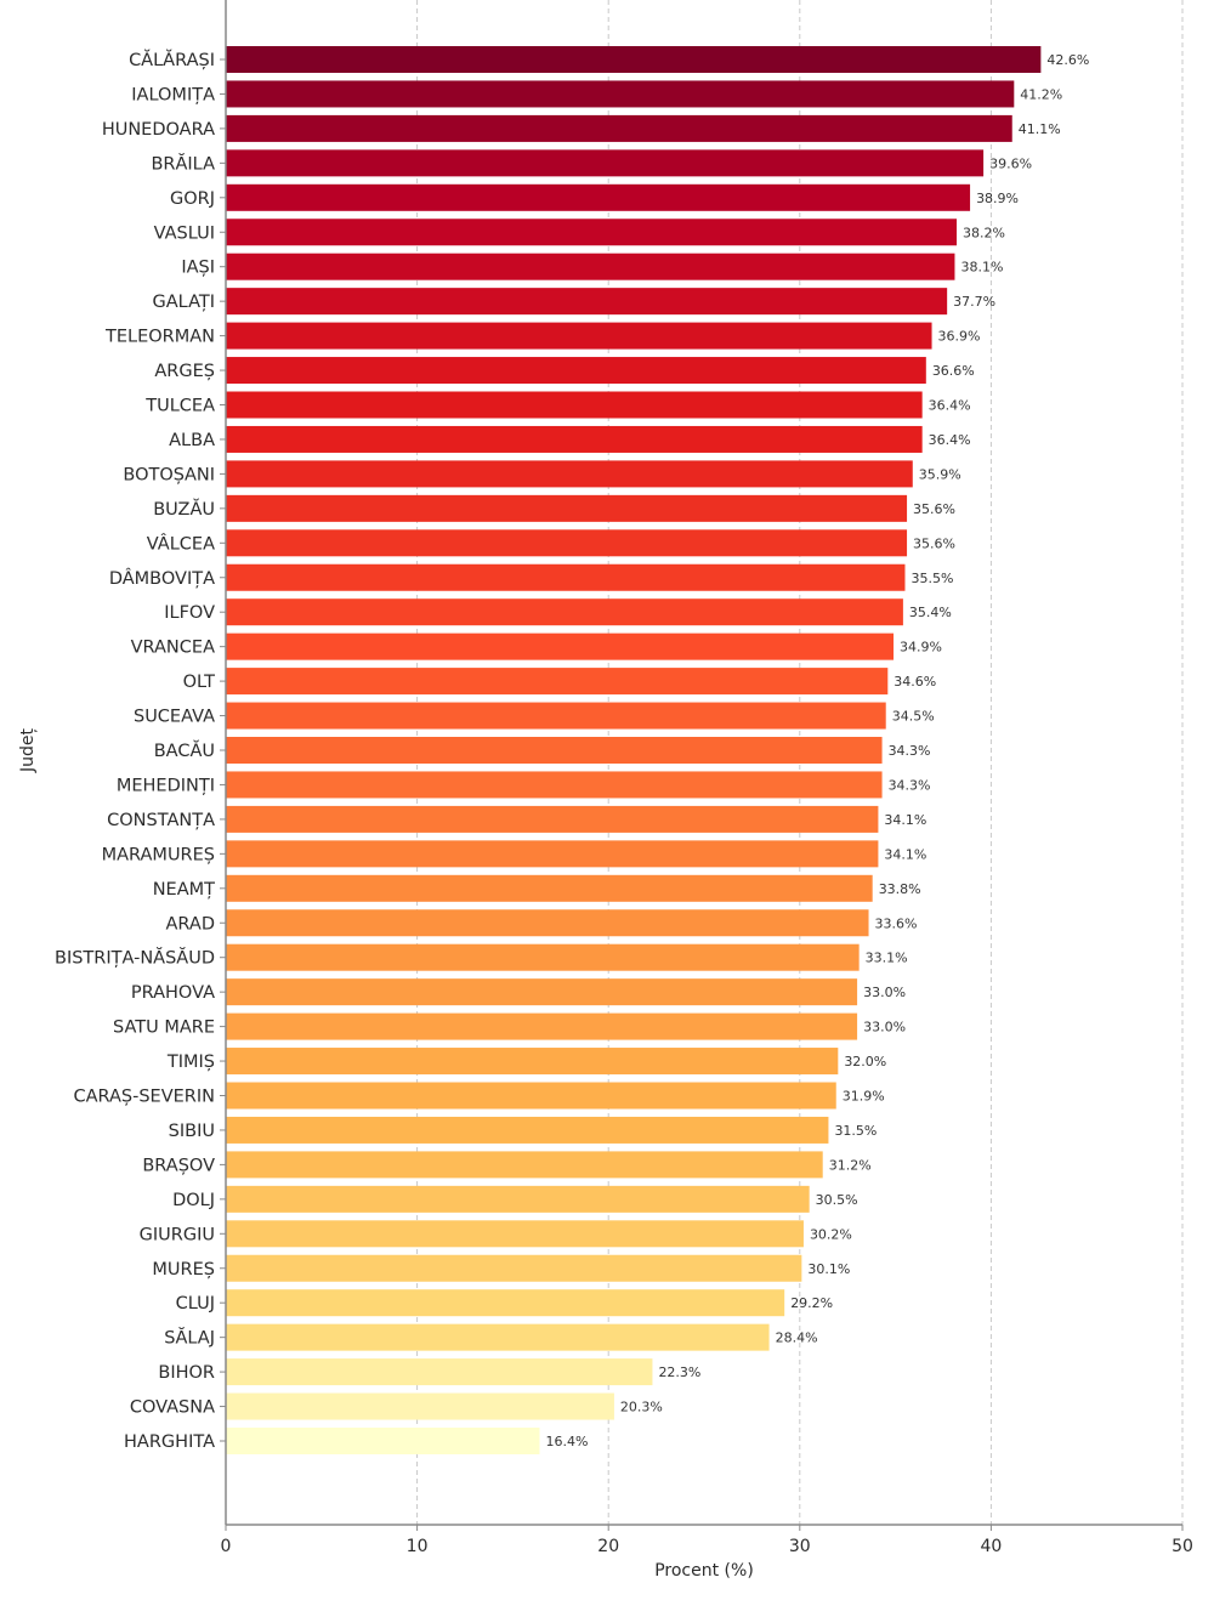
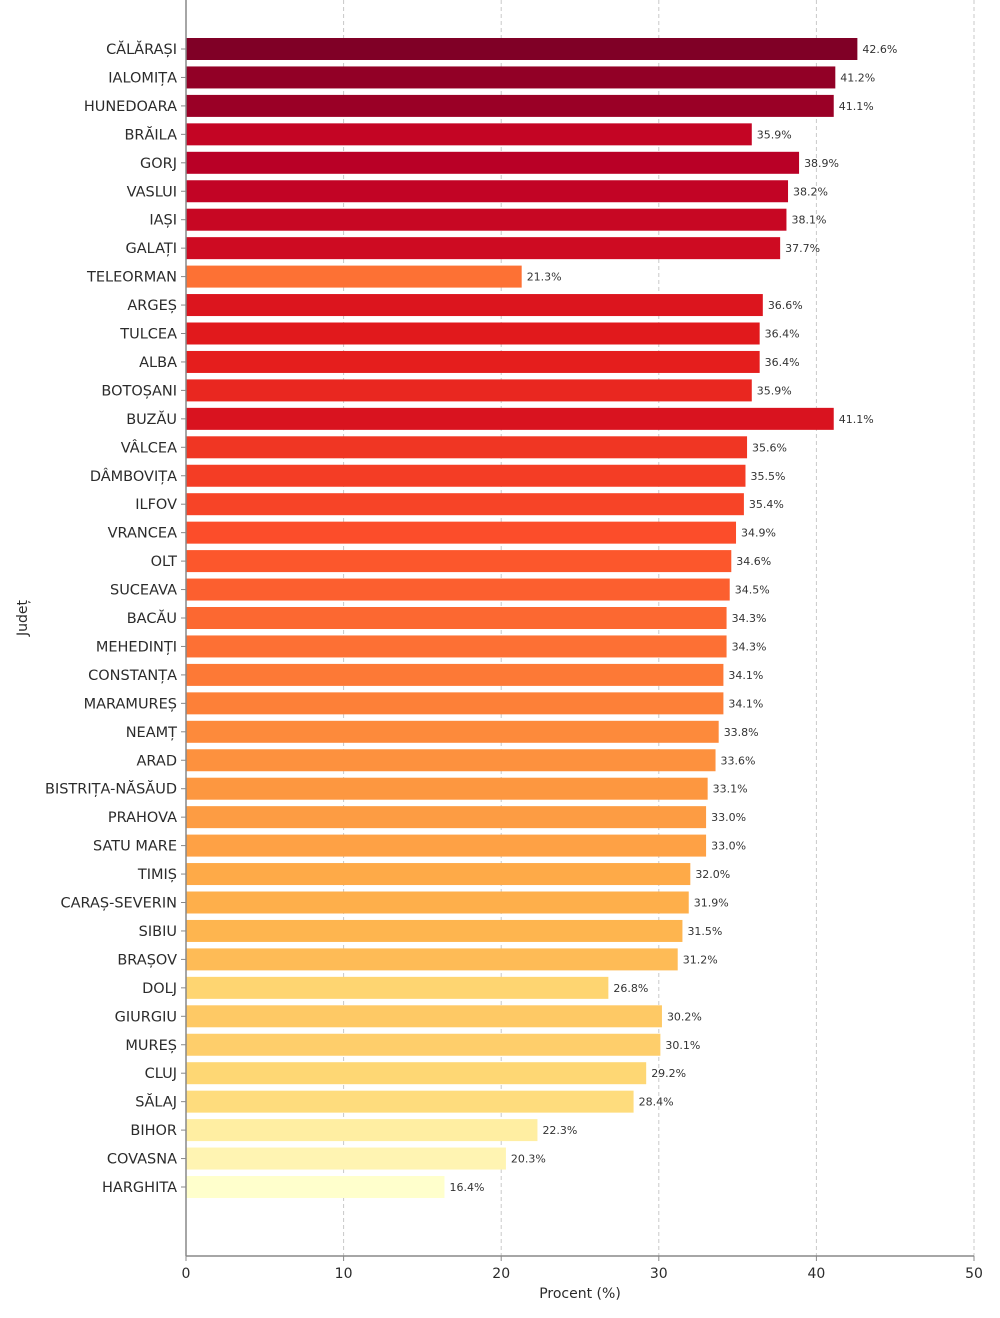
BRĂILA: 39.6% -> 35.9%
TELEORMAN: 36.9% -> 21.3%
BUZĂU: 35.6% -> 41.1%
DOLJ: 30.5% -> 26.8%
